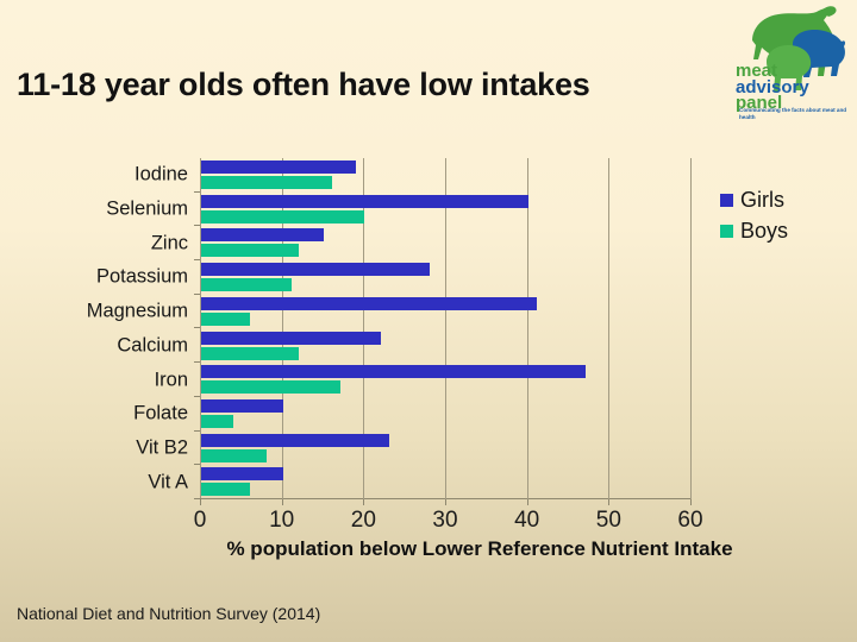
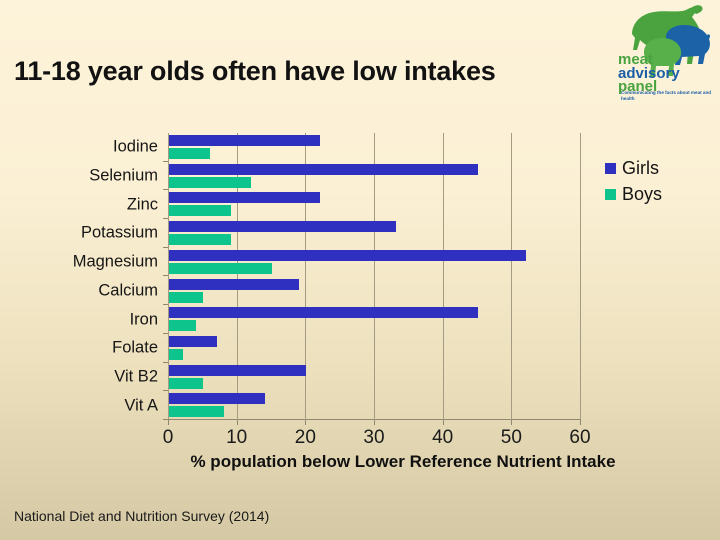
Girls/Iodine: 19 -> 22
Boys/Iodine: 16 -> 6
Girls/Selenium: 40 -> 45
Boys/Selenium: 20 -> 12
Girls/Zinc: 15 -> 22
Boys/Zinc: 12 -> 9
Girls/Potassium: 28 -> 33
Boys/Potassium: 11 -> 9
Girls/Magnesium: 41 -> 52
Boys/Magnesium: 6 -> 15
Girls/Calcium: 22 -> 19
Boys/Calcium: 12 -> 5
Girls/Iron: 47 -> 45
Boys/Iron: 17 -> 4
Girls/Folate: 10 -> 7
Boys/Folate: 4 -> 2
Girls/Vit B2: 23 -> 20
Boys/Vit B2: 8 -> 5
Girls/Vit A: 10 -> 14
Boys/Vit A: 6 -> 8
